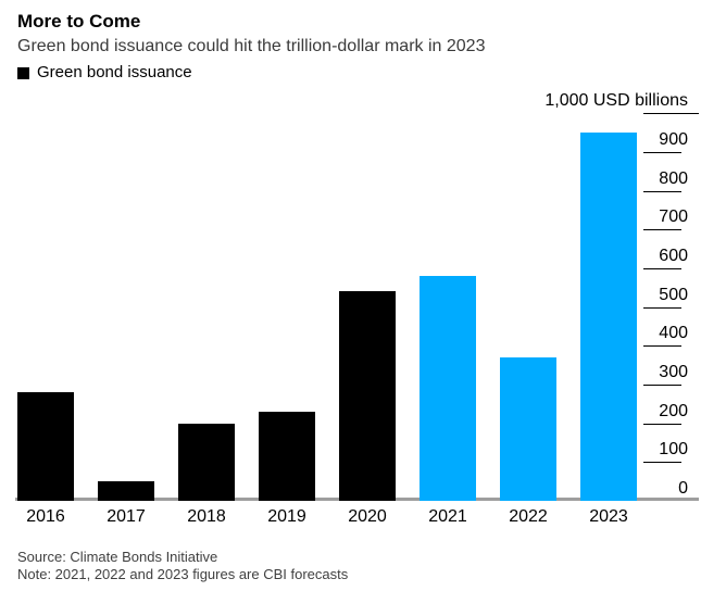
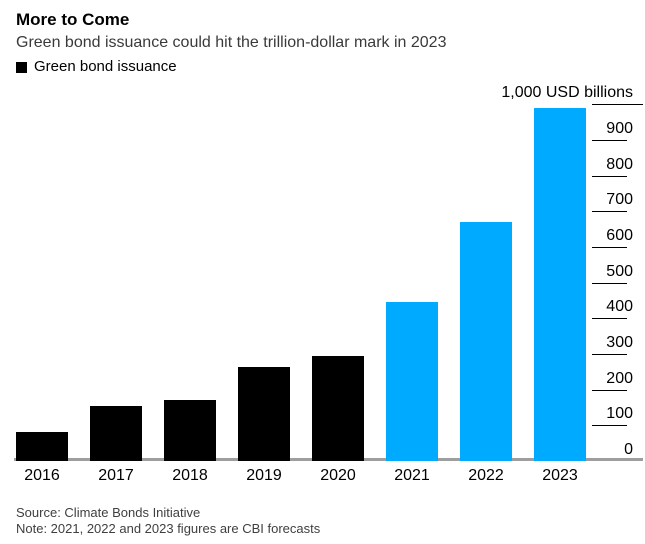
2016: 280 -> 80
2017: 50 -> 160
2018: 200 -> 170
2019: 230 -> 260
2020: 540 -> 300
2021: 580 -> 440
2022: 370 -> 670
2023: 950 -> 990
